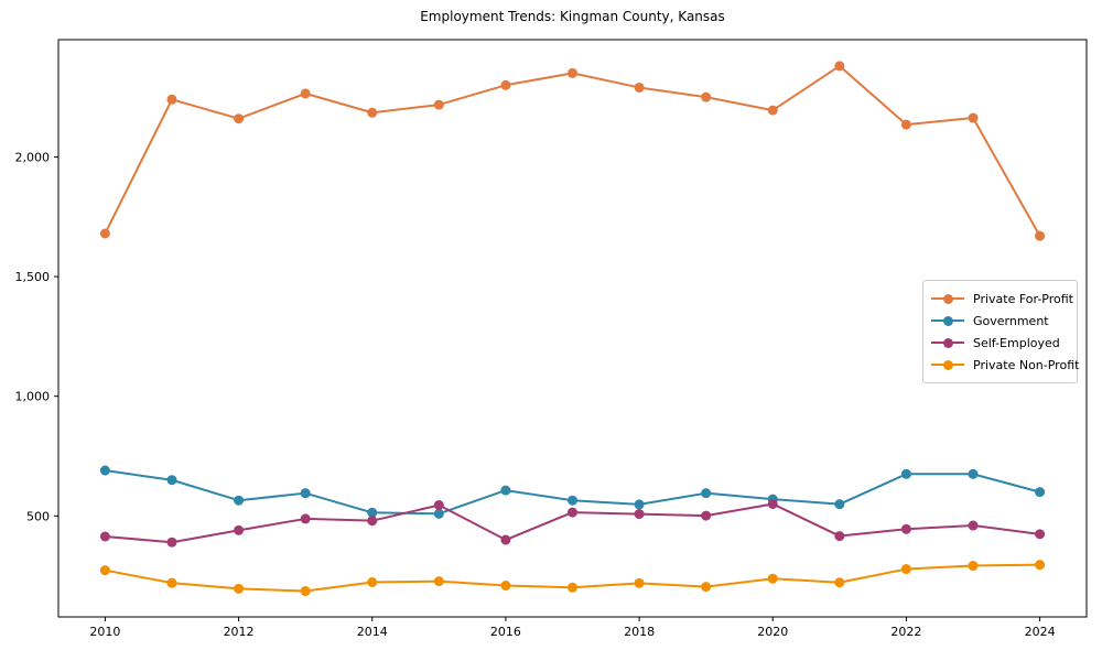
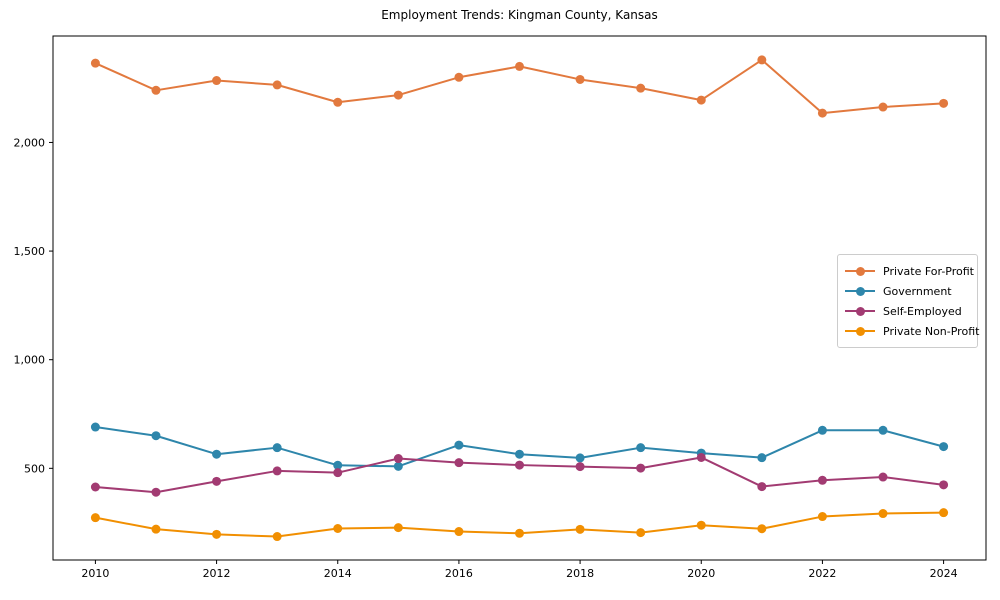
Private For-Profit/2010: 1680 -> 2360
Private For-Profit/2012: 2160 -> 2280
Self-Employed/2016: 400 -> 530
Private For-Profit/2024: 1670 -> 2180
